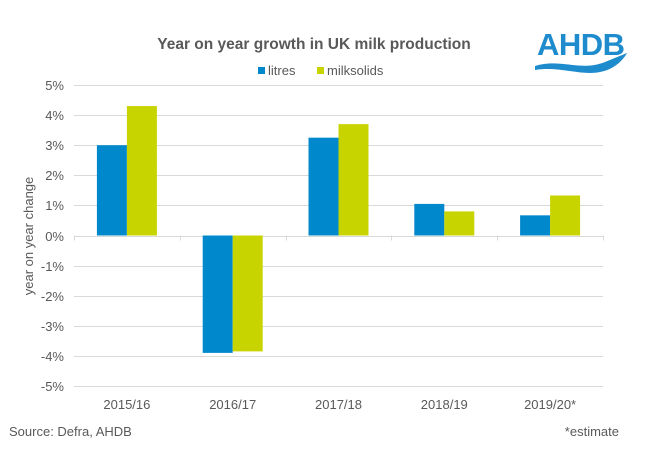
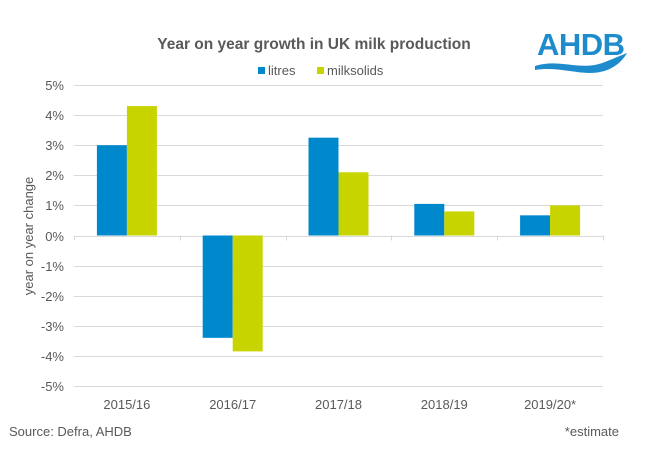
litres/2016/17: -3.9% -> -3.4%
milksolids/2017/18: 3.7% -> 2.1%
milksolids/2019/20*: 1.3% -> 1.0%
